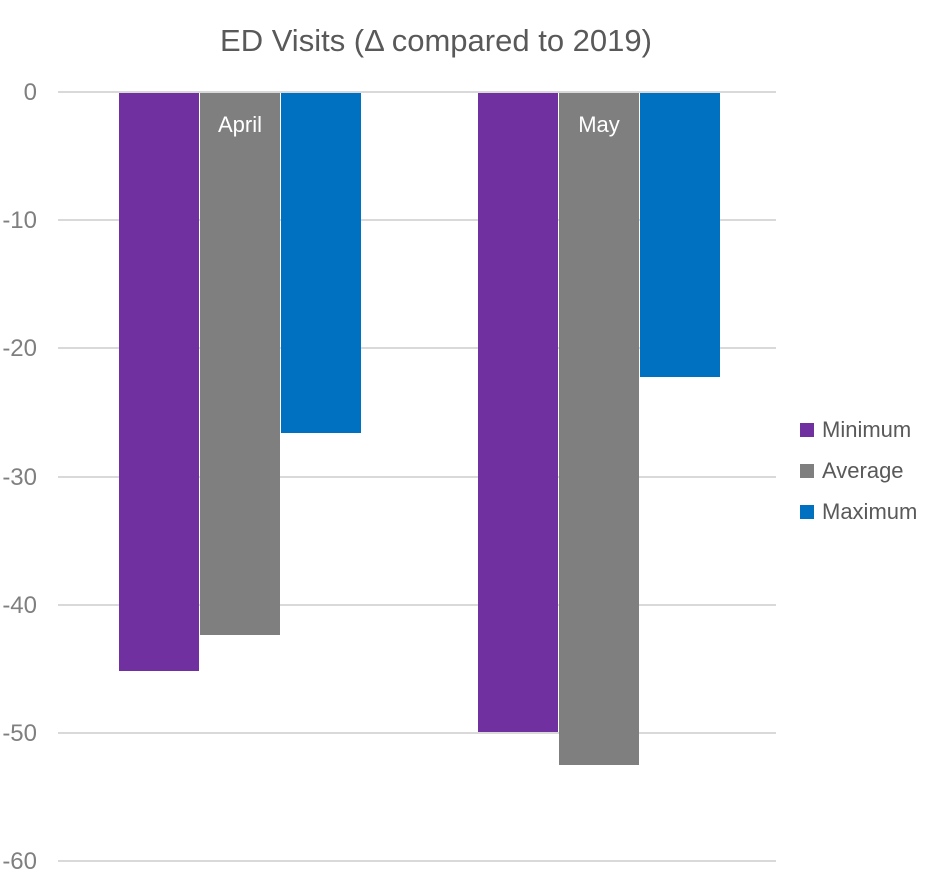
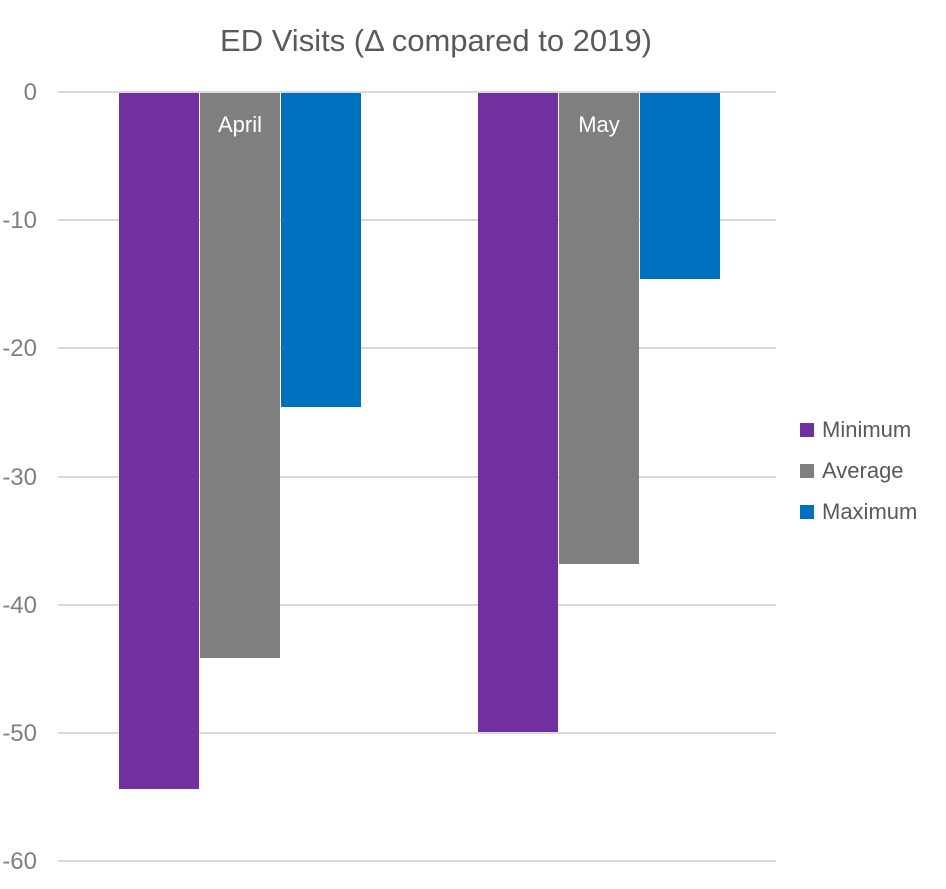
Minimum/April: -45.2 -> -54.4
Average/April: -42.4 -> -44.2
Maximum/April: -26.6 -> -24.6
Average/May: -52.5 -> -36.8
Maximum/May: -22.2 -> -14.6
